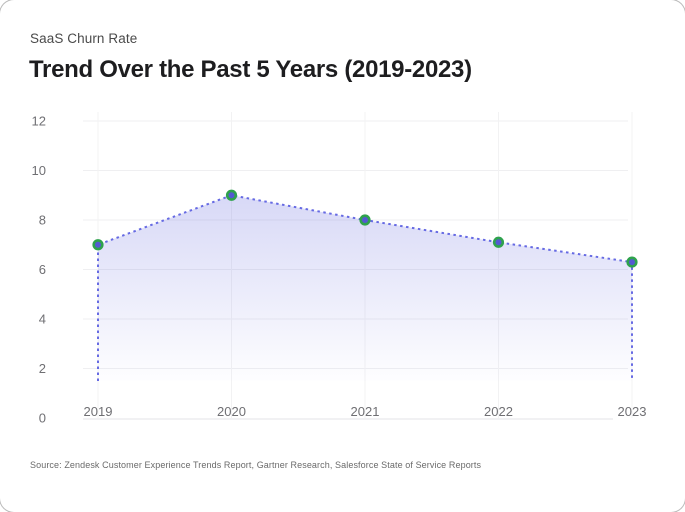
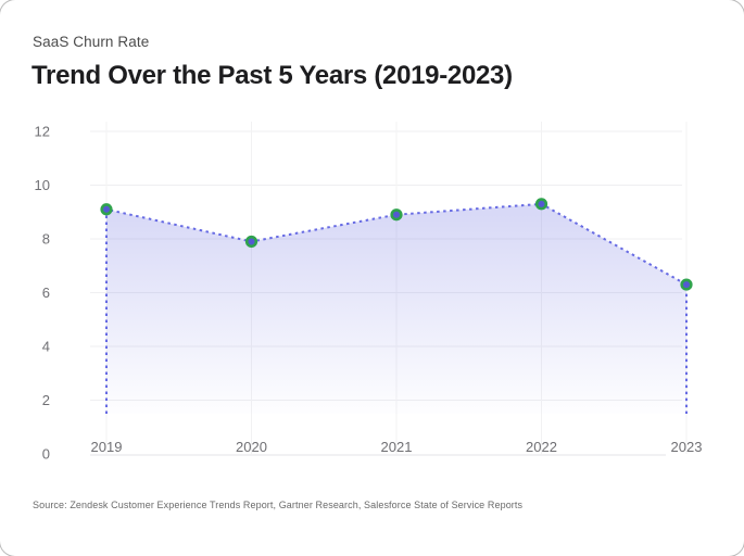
2019: 7.0 -> 9.1
2020: 9.0 -> 7.9
2021: 8.0 -> 8.9
2022: 7.1 -> 9.3
